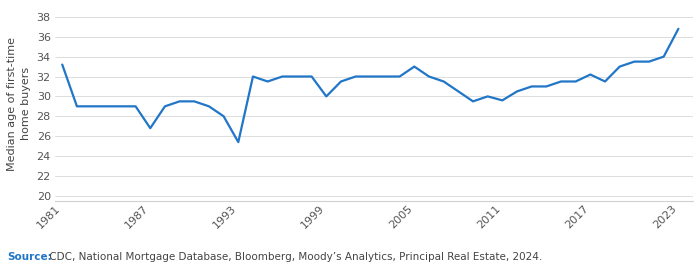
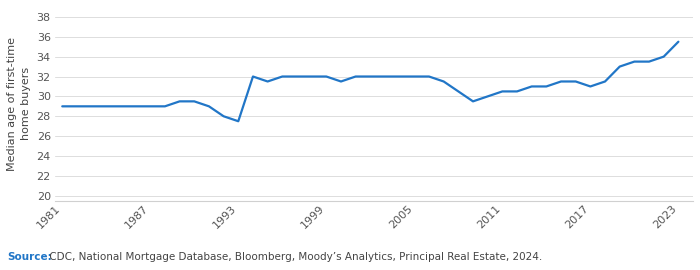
1981: 33.2 -> 29.0
1987: 26.8 -> 29.0
1993: 25.4 -> 27.5
1999: 30.0 -> 32.0
2005: 33.0 -> 32.0
2011: 29.6 -> 30.5
2017: 32.2 -> 31.0
2023: 36.8 -> 35.5
